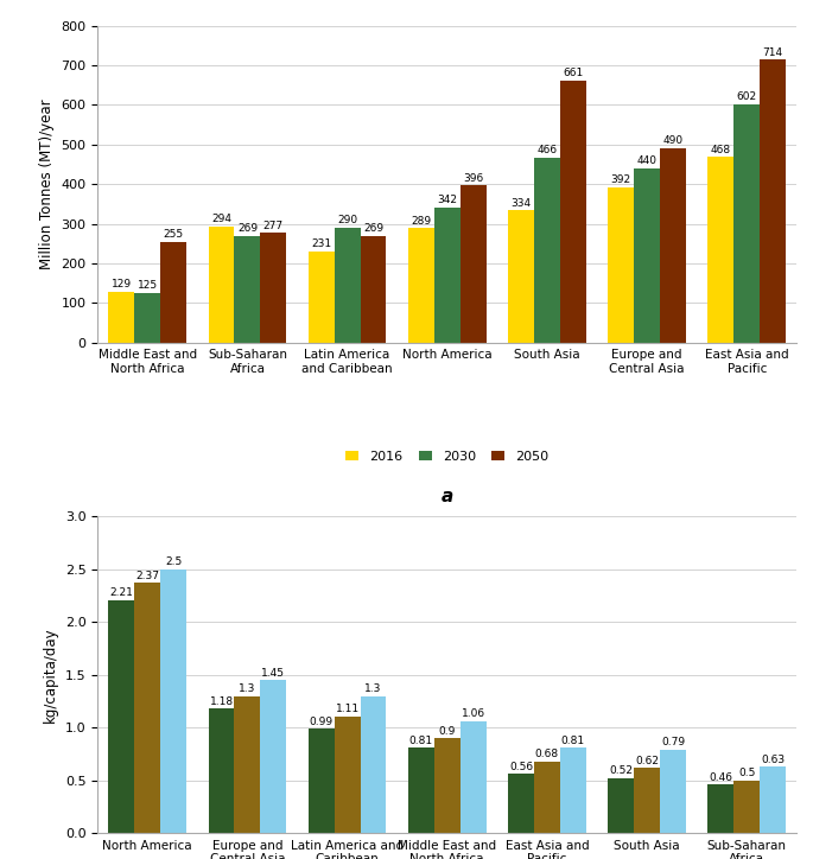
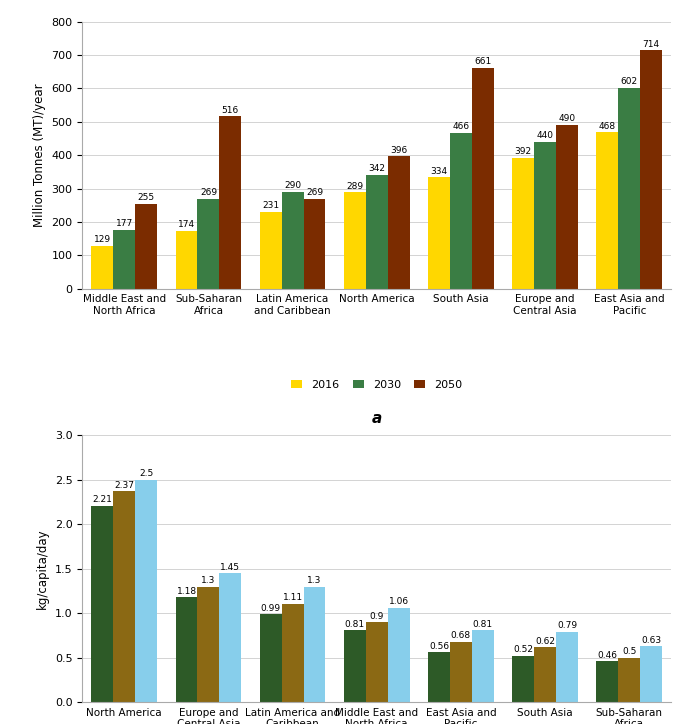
2030/Middle East and North Africa: 125 -> 177
2016/Sub-Saharan Africa: 294 -> 174
2050/Sub-Saharan Africa: 277 -> 516
